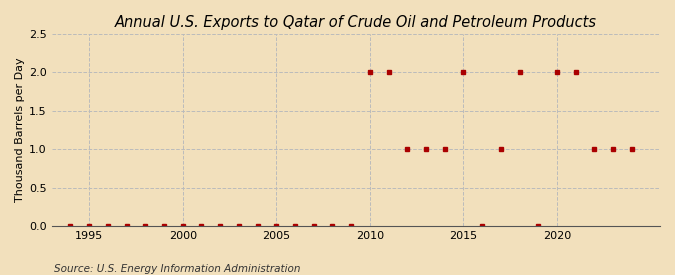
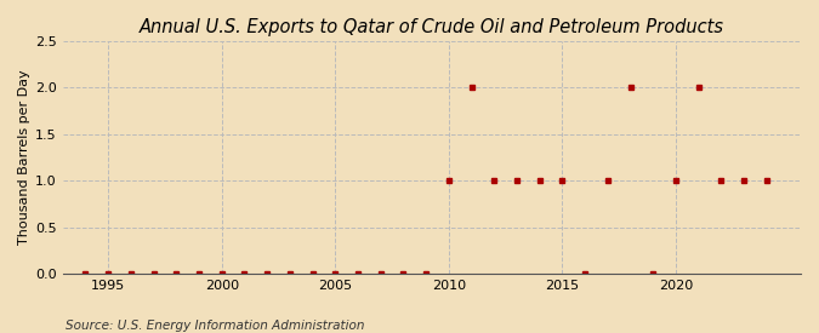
2010: 2 -> 1
2015: 2 -> 1
2020: 2 -> 1
